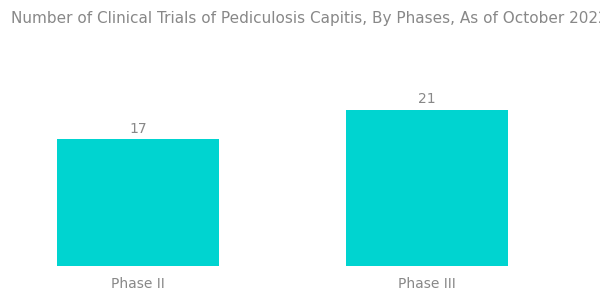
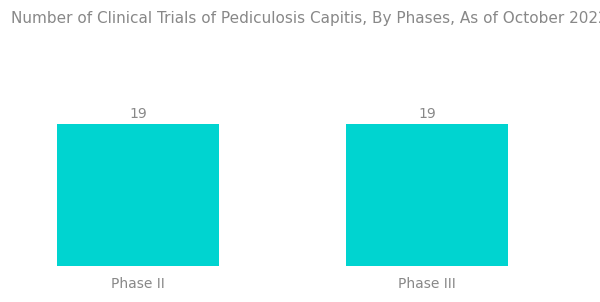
Phase II: 17 -> 19
Phase III: 21 -> 19
